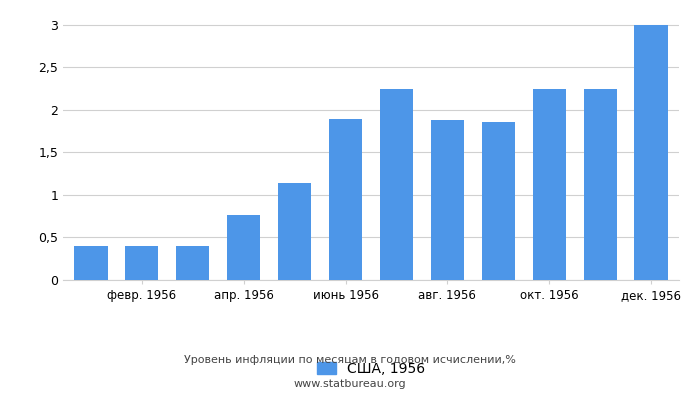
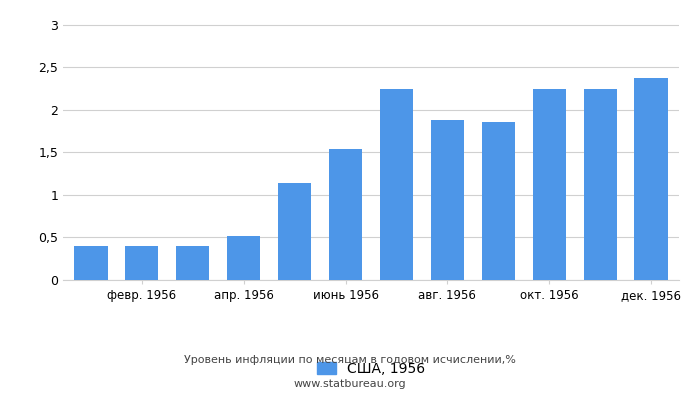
апр. 1956: 0,76 -> 0,52
июнь 1956: 1,89 -> 1,54
дек. 1956: 3,00 -> 2,38
